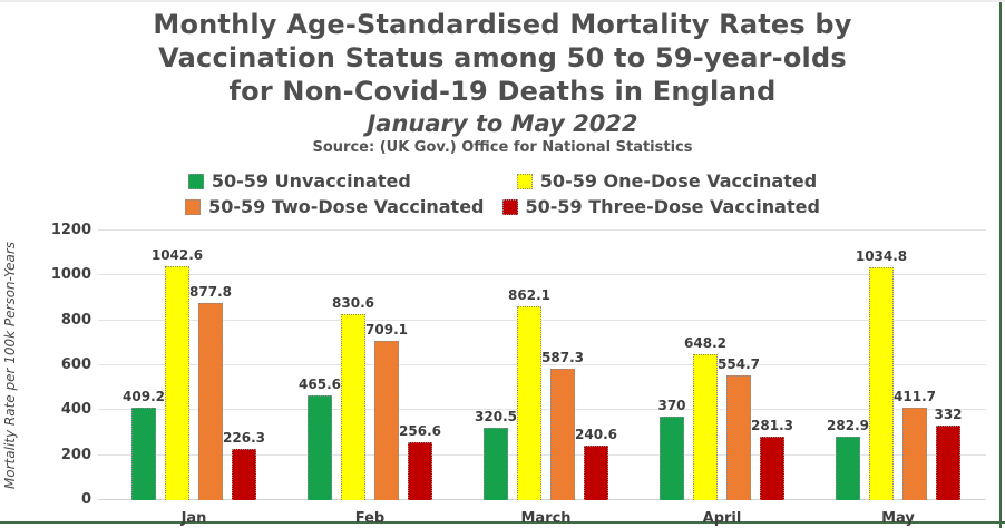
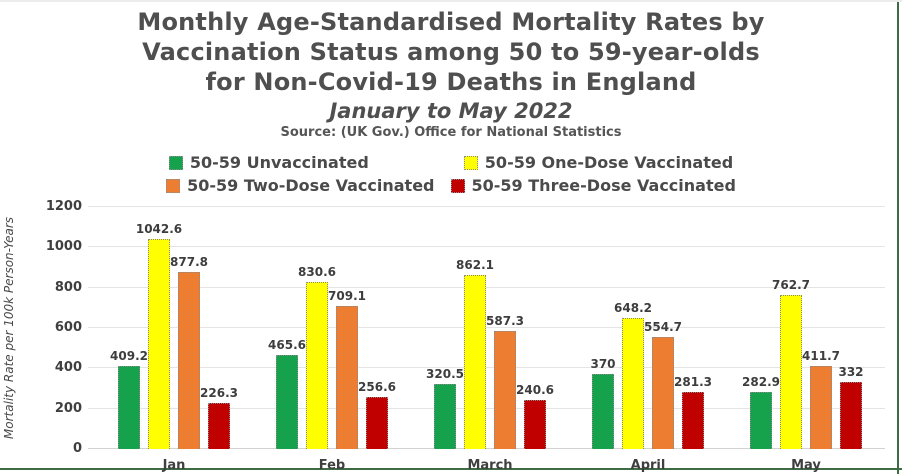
50-59 One-Dose Vaccinated/May: 1034.8 -> 762.7
